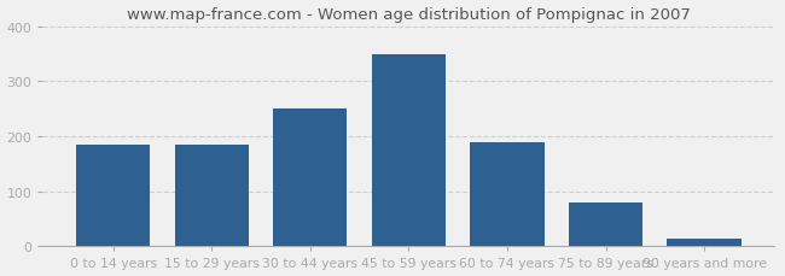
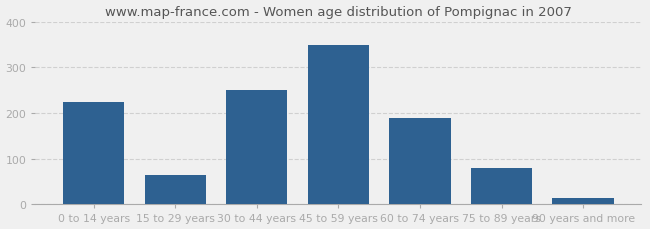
0 to 14 years: 185 -> 225
15 to 29 years: 185 -> 65
